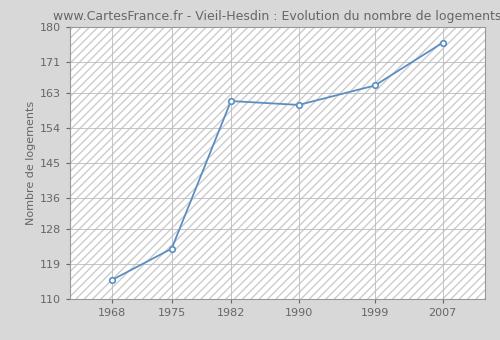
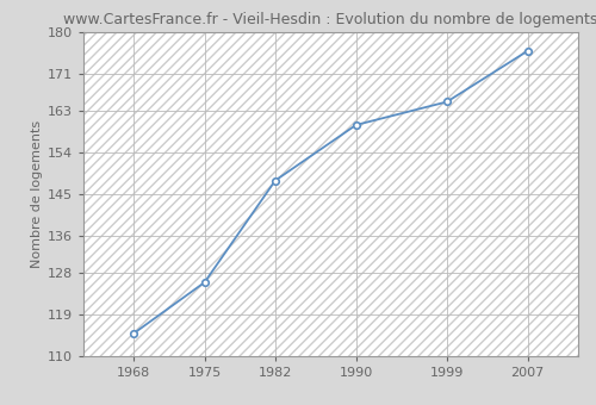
1975: 123 -> 126
1982: 161 -> 148
